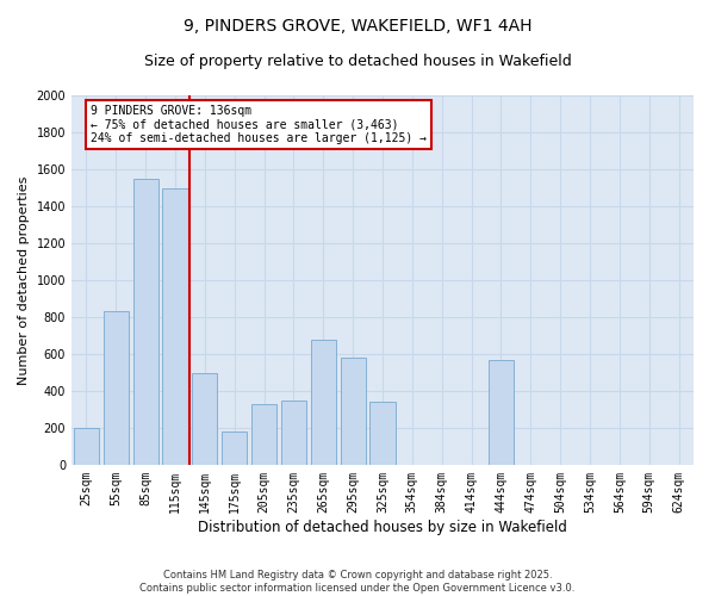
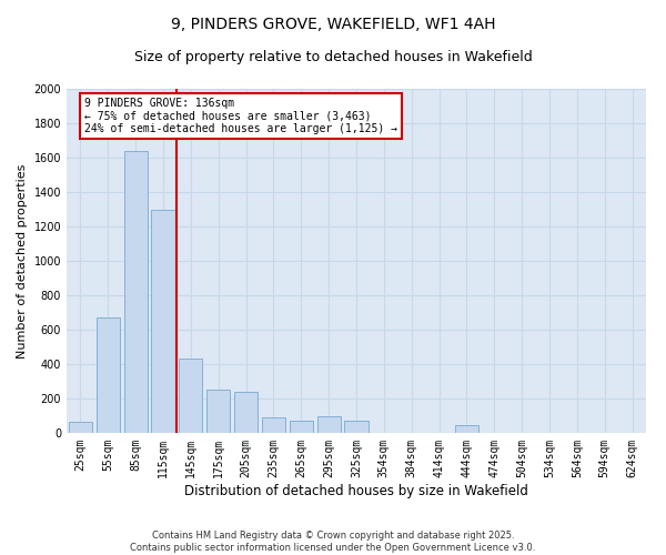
25sqm: 200 -> 60
55sqm: 830 -> 670
85sqm: 1550 -> 1640
115sqm: 1500 -> 1300
145sqm: 500 -> 430
175sqm: 180 -> 250
205sqm: 330 -> 240
235sqm: 350 -> 90
265sqm: 680 -> 70
295sqm: 580 -> 100
325sqm: 340 -> 70
444sqm: 570 -> 40
